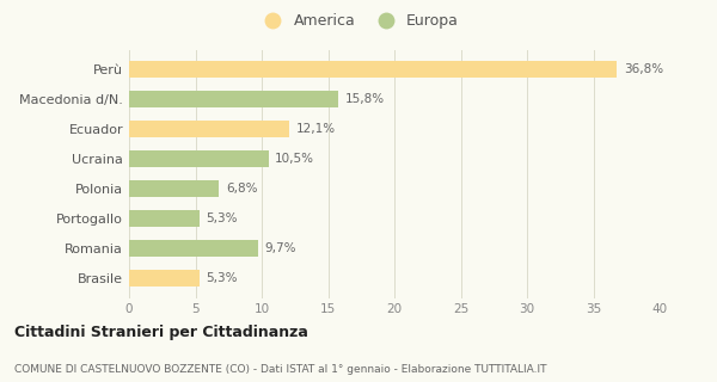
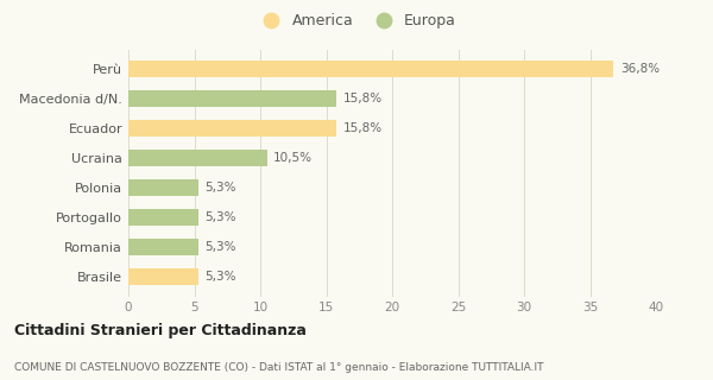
Ecuador: 12,1% -> 15,8%
Polonia: 6,8% -> 5,3%
Romania: 9,7% -> 5,3%
